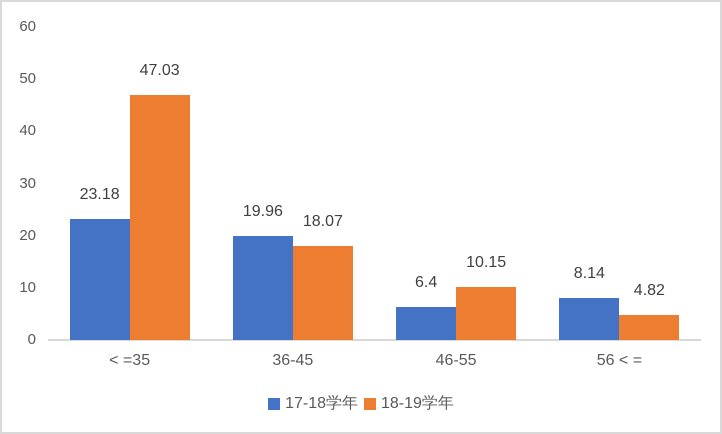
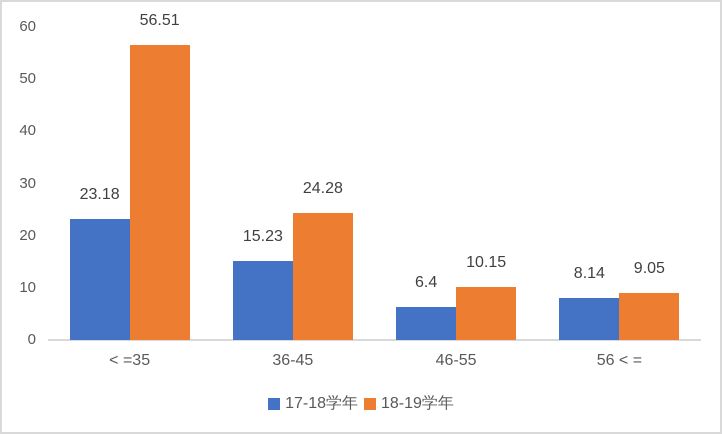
18-19学年/< =35: 47.03 -> 56.51
17-18学年/36-45: 19.96 -> 15.23
18-19学年/36-45: 18.07 -> 24.28
18-19学年/56 < =: 4.82 -> 9.05
